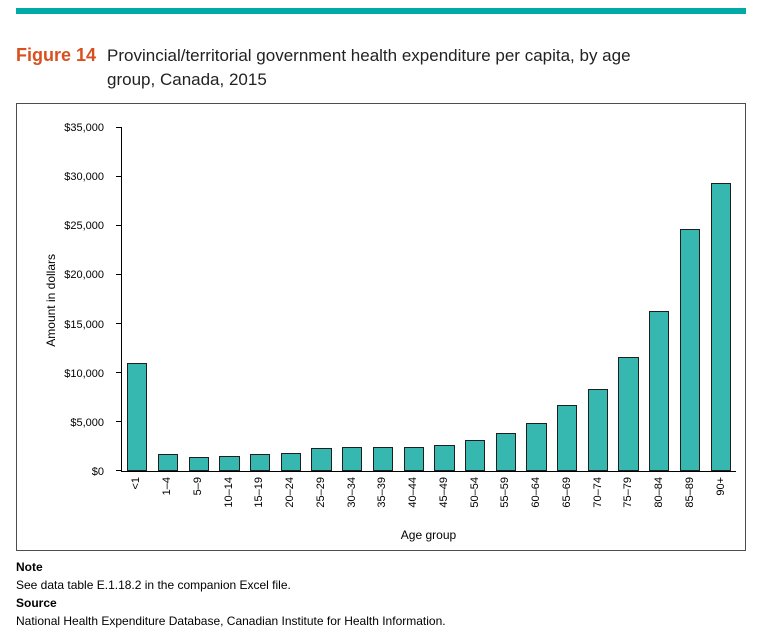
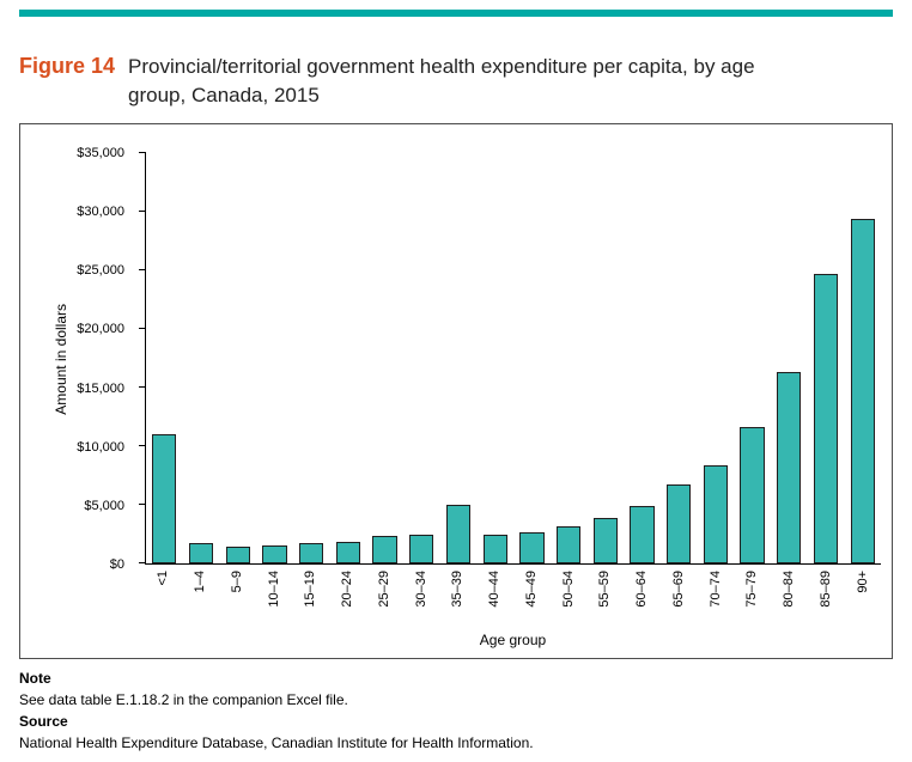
35–39: $2000 -> $5000
